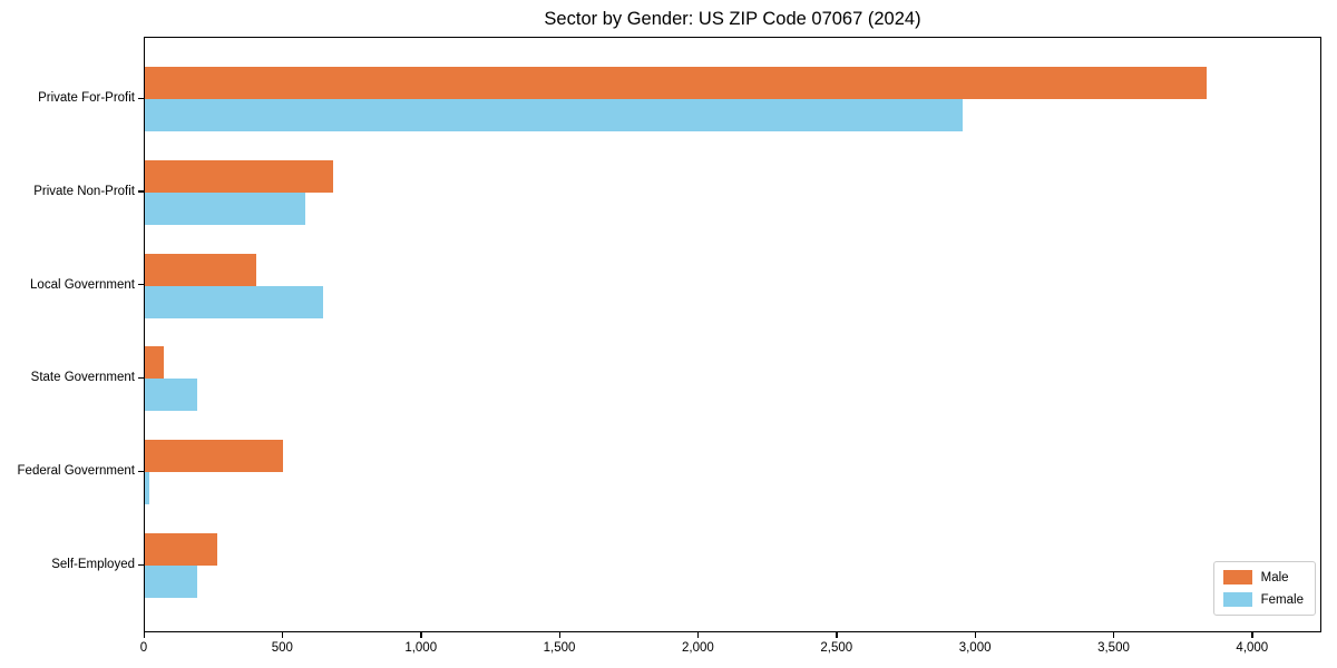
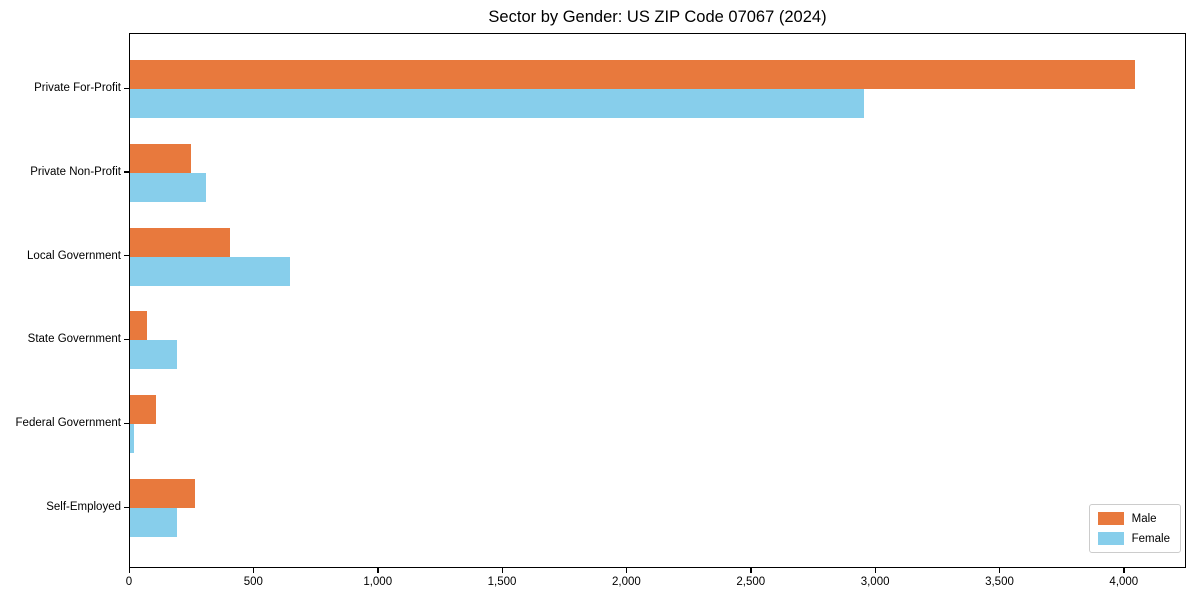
Male/Private For-Profit: 3830 -> 4040
Male/Private Non-Profit: 680 -> 240
Female/Private Non-Profit: 580 -> 300
Male/Federal Government: 500 -> 100
